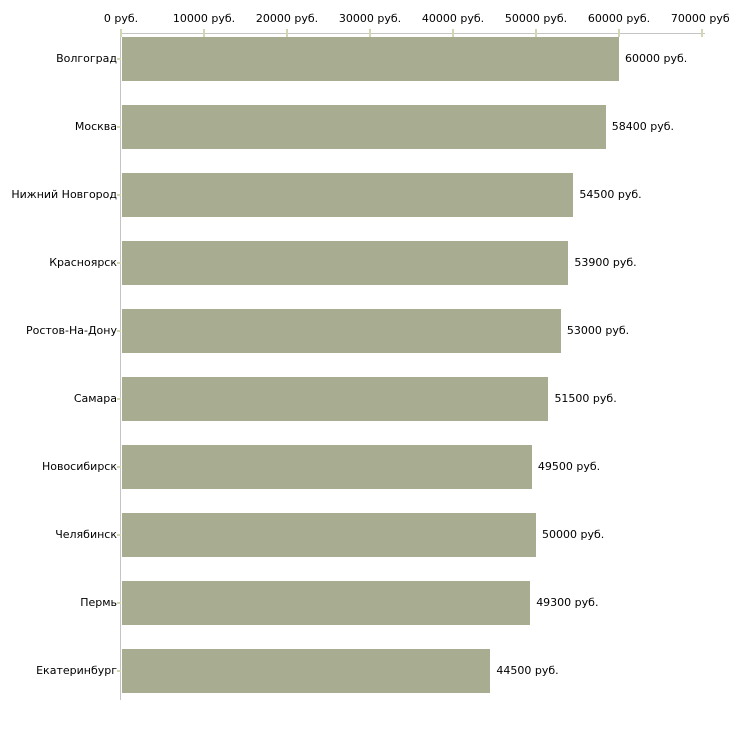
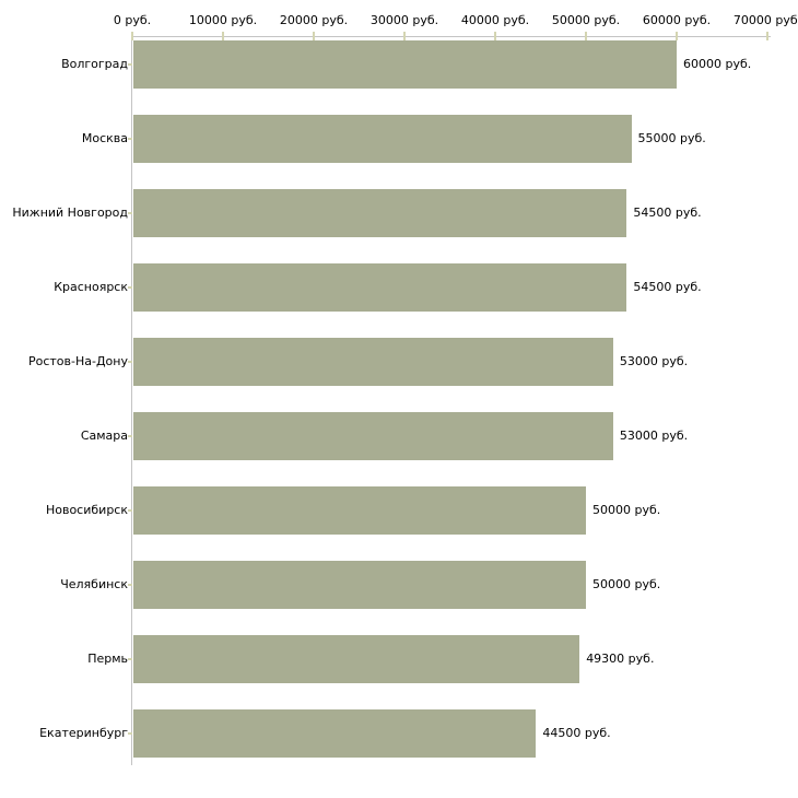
Москва: 58400 -> 55000
Красноярск: 53900 -> 54500
Самара: 51500 -> 53000
Новосибирск: 49500 -> 50000
